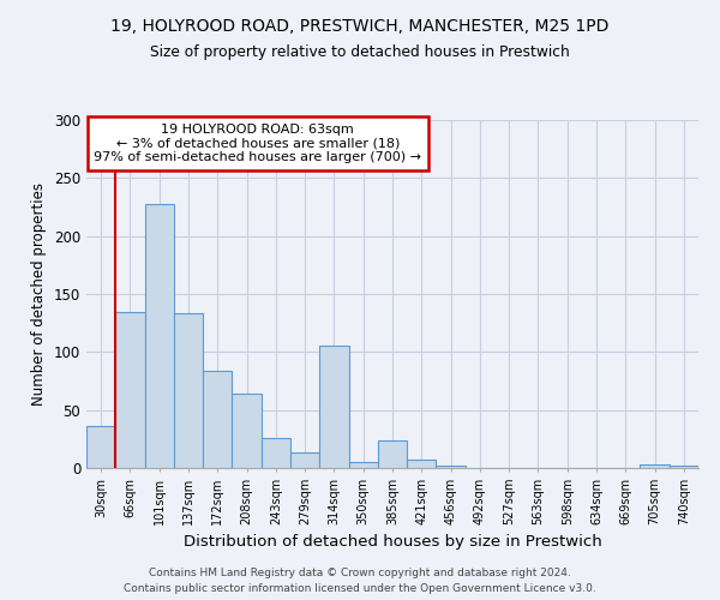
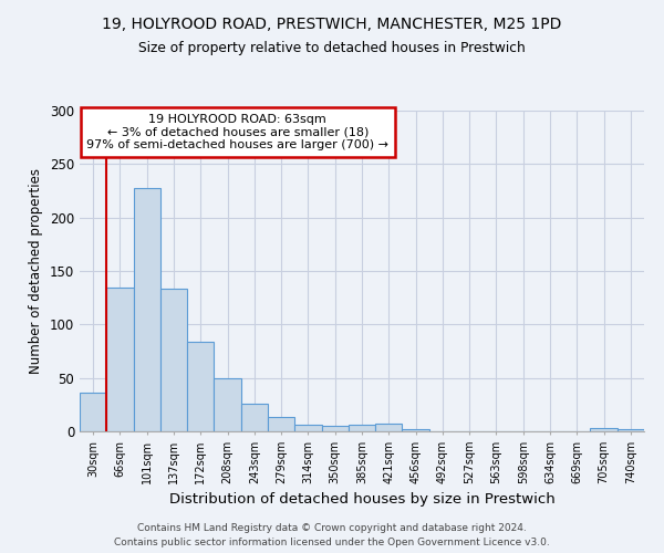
208sqm: 64 -> 50
314sqm: 106 -> 6
385sqm: 24 -> 6
